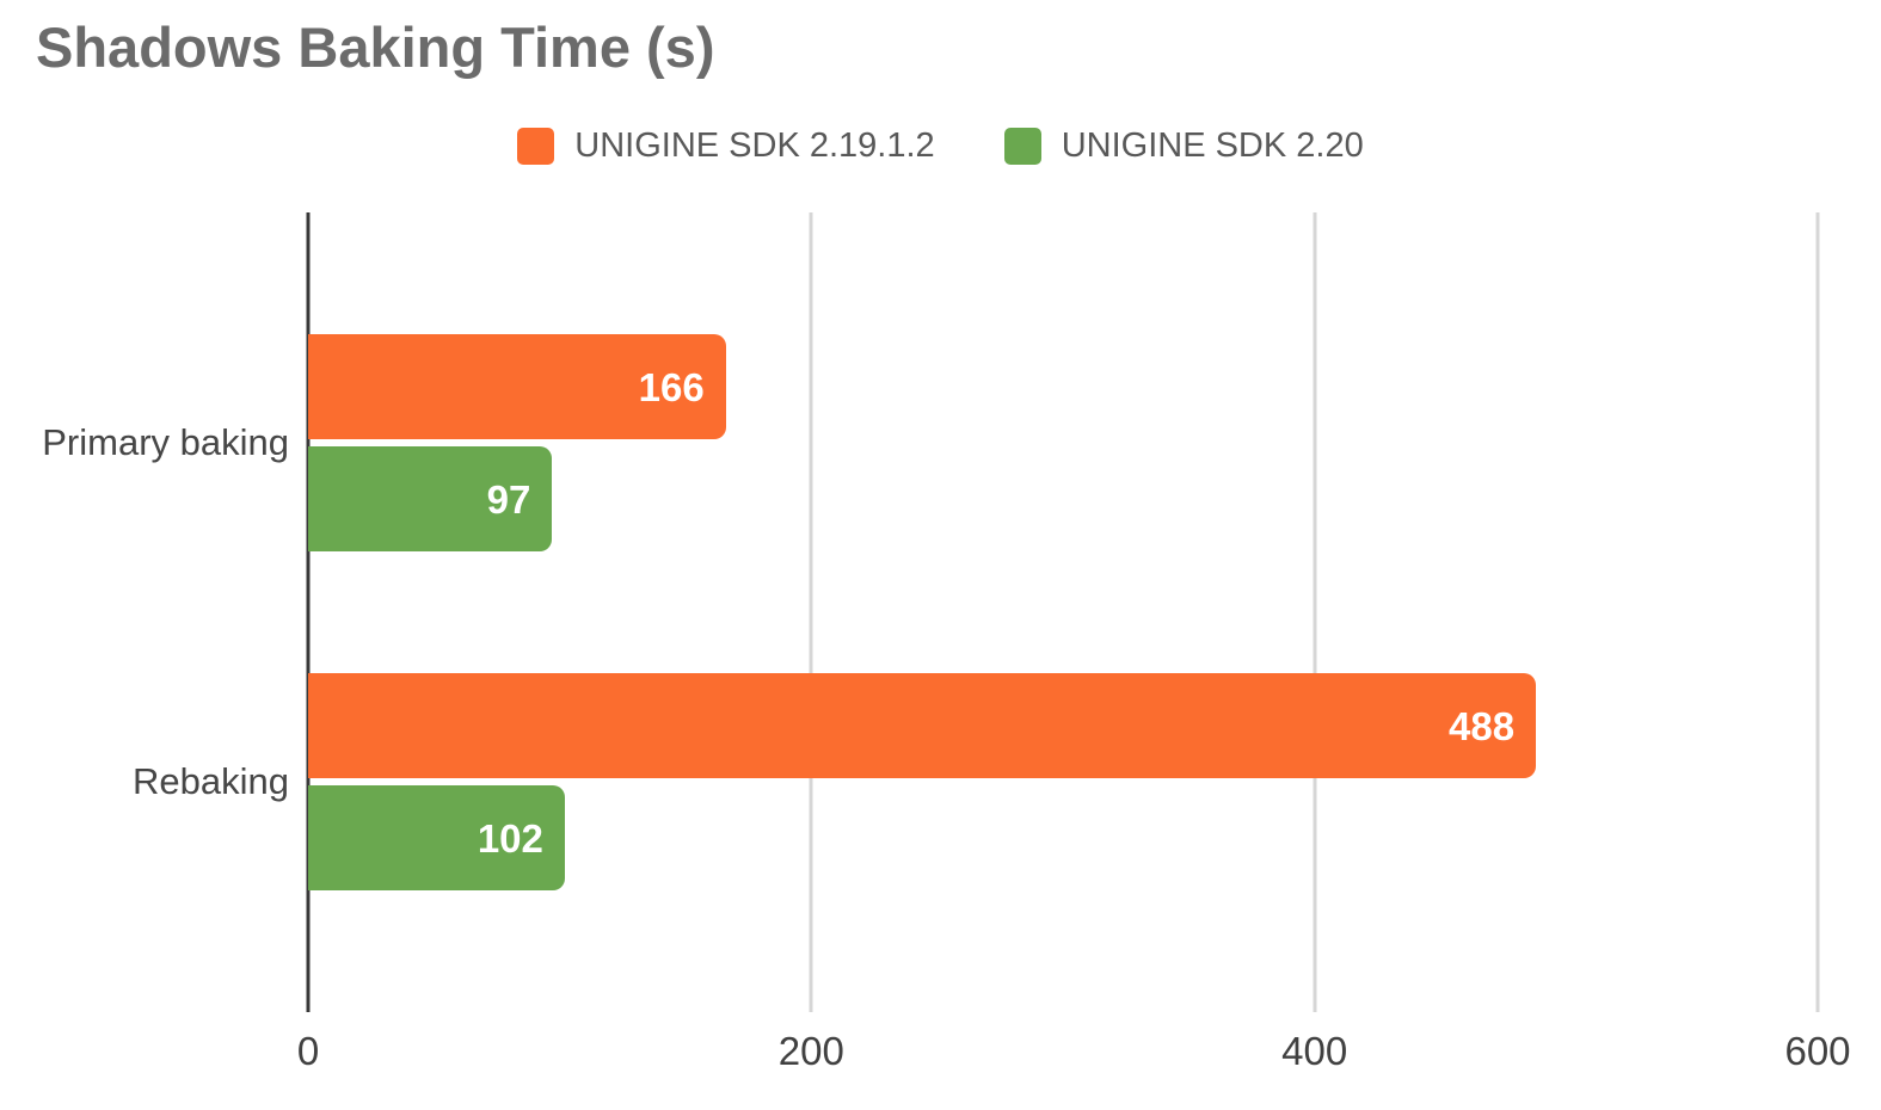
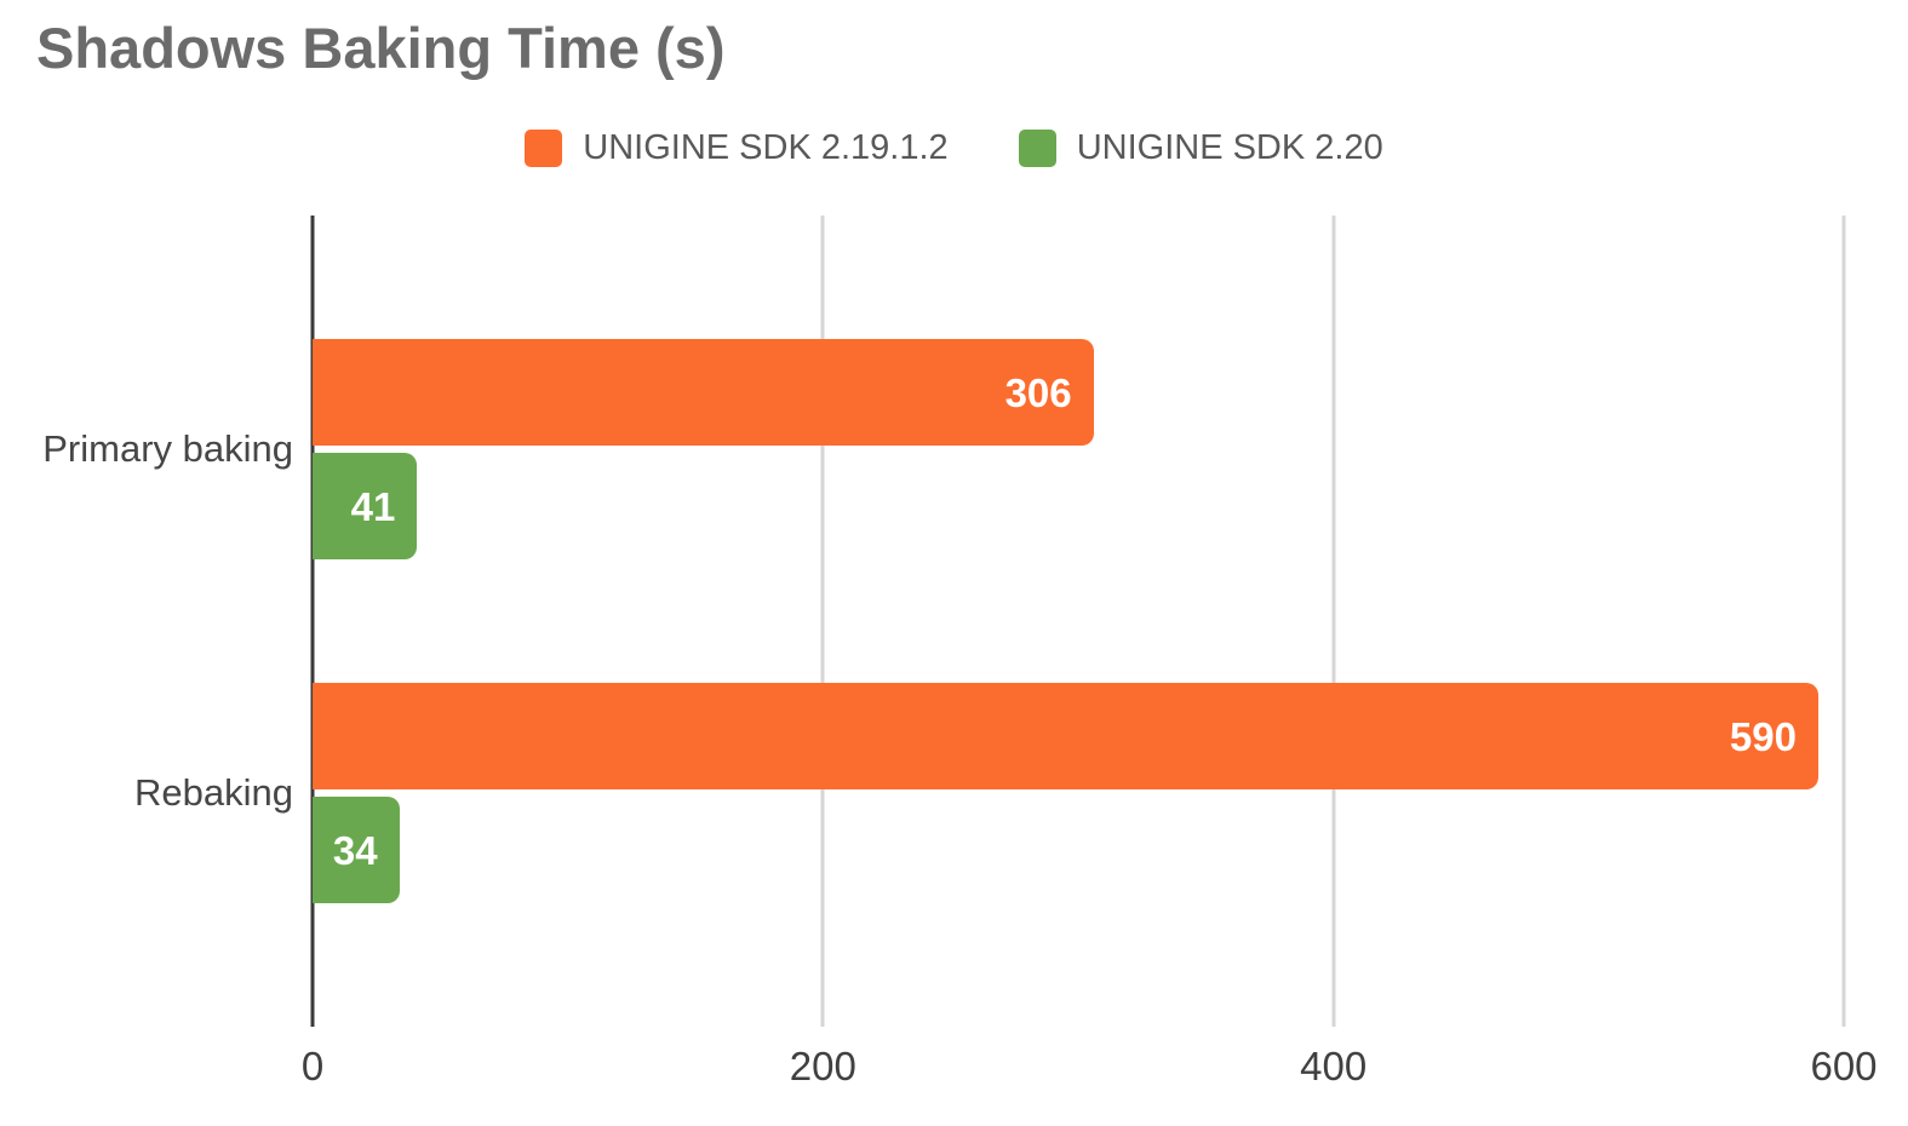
UNIGINE SDK 2.19.1.2/Primary baking: 166 -> 306
UNIGINE SDK 2.20/Primary baking: 97 -> 41
UNIGINE SDK 2.19.1.2/Rebaking: 488 -> 590
UNIGINE SDK 2.20/Rebaking: 102 -> 34
